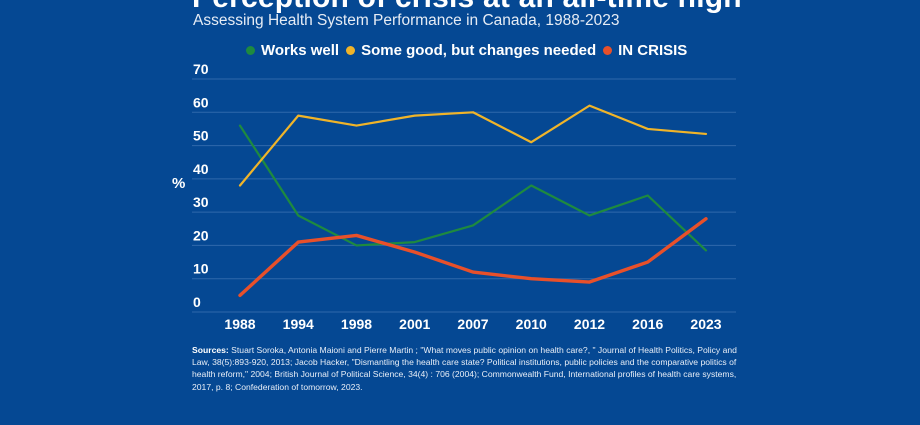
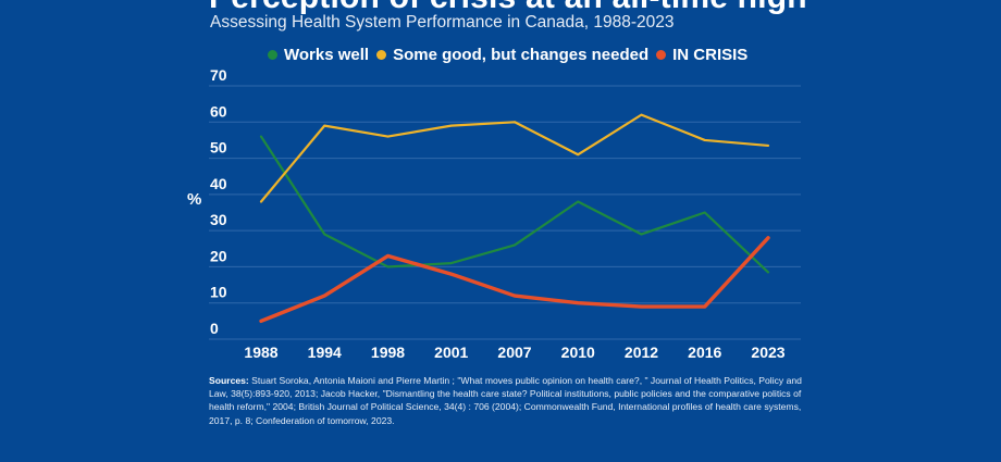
IN CRISIS/1994: 21 -> 12
IN CRISIS/2016: 15 -> 9
